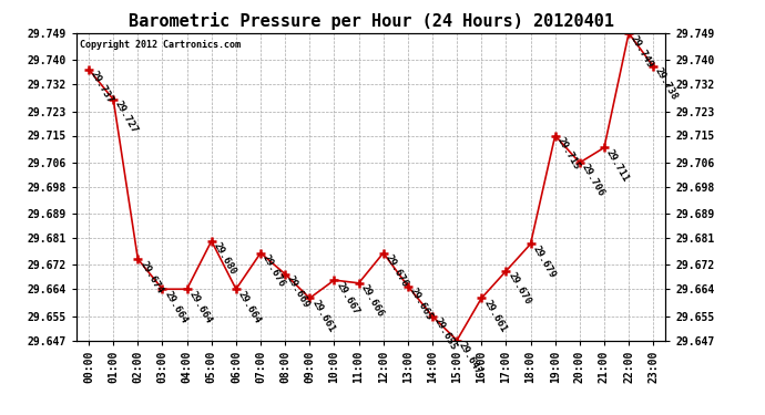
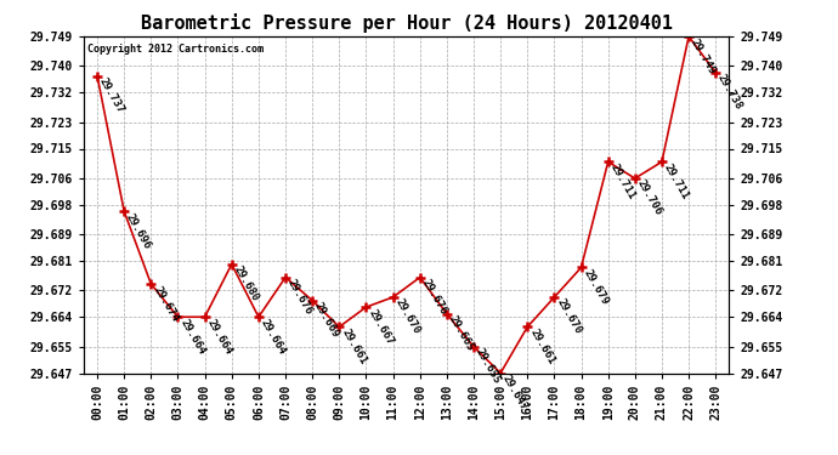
01:00: 29.727 -> 29.696
11:00: 29.666 -> 29.670
19:00: 29.715 -> 29.711
